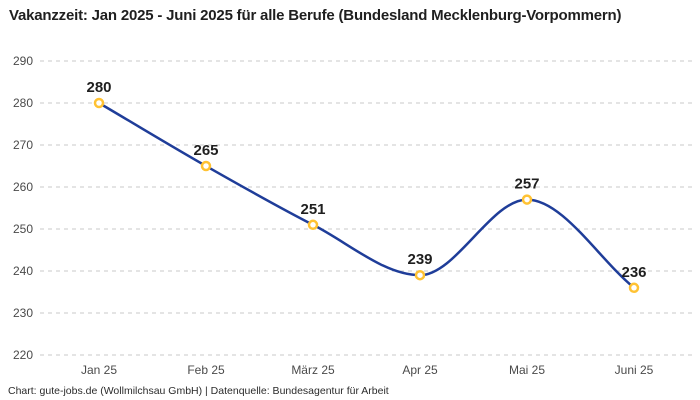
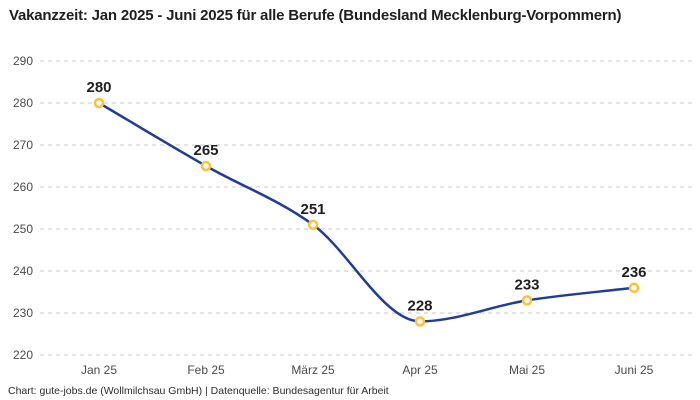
Apr 25: 239 -> 228
Mai 25: 257 -> 233
